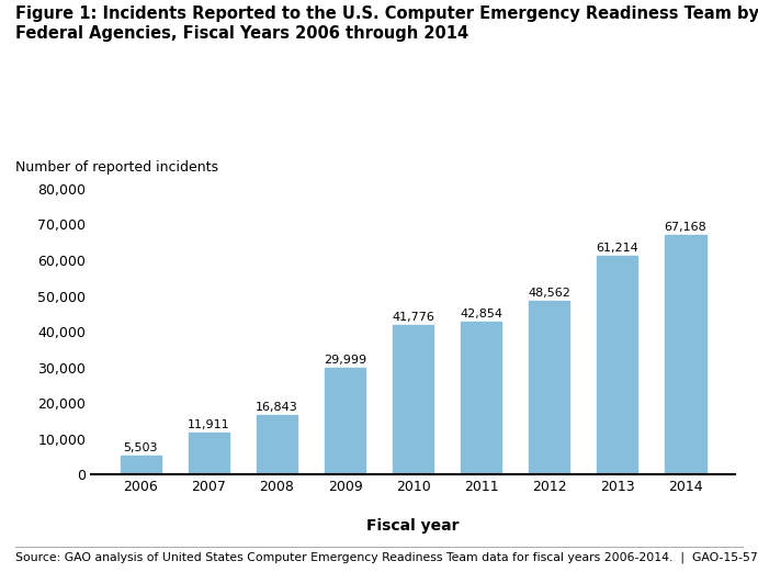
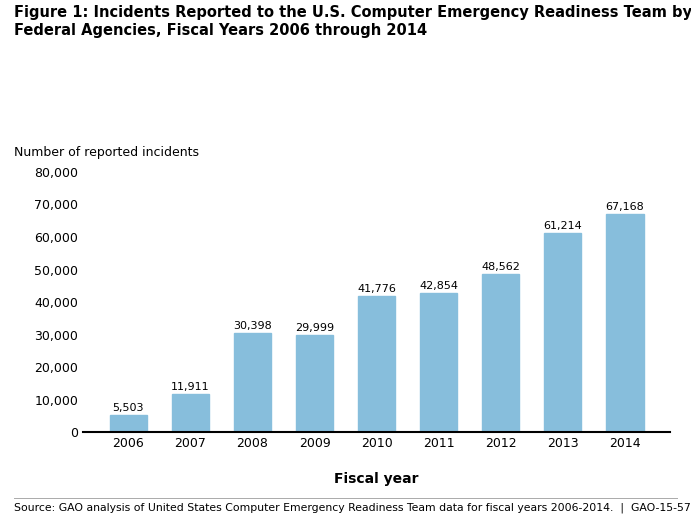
2008: 16,843 -> 30,398
